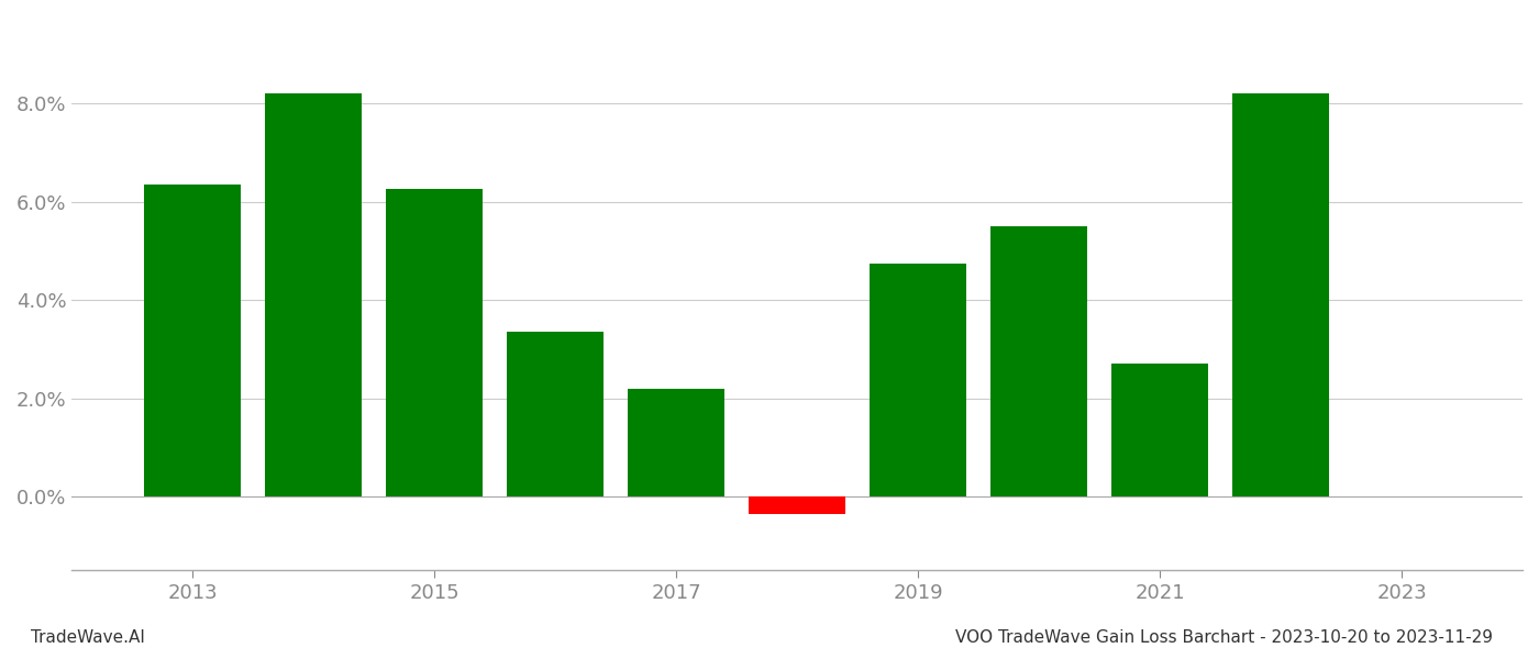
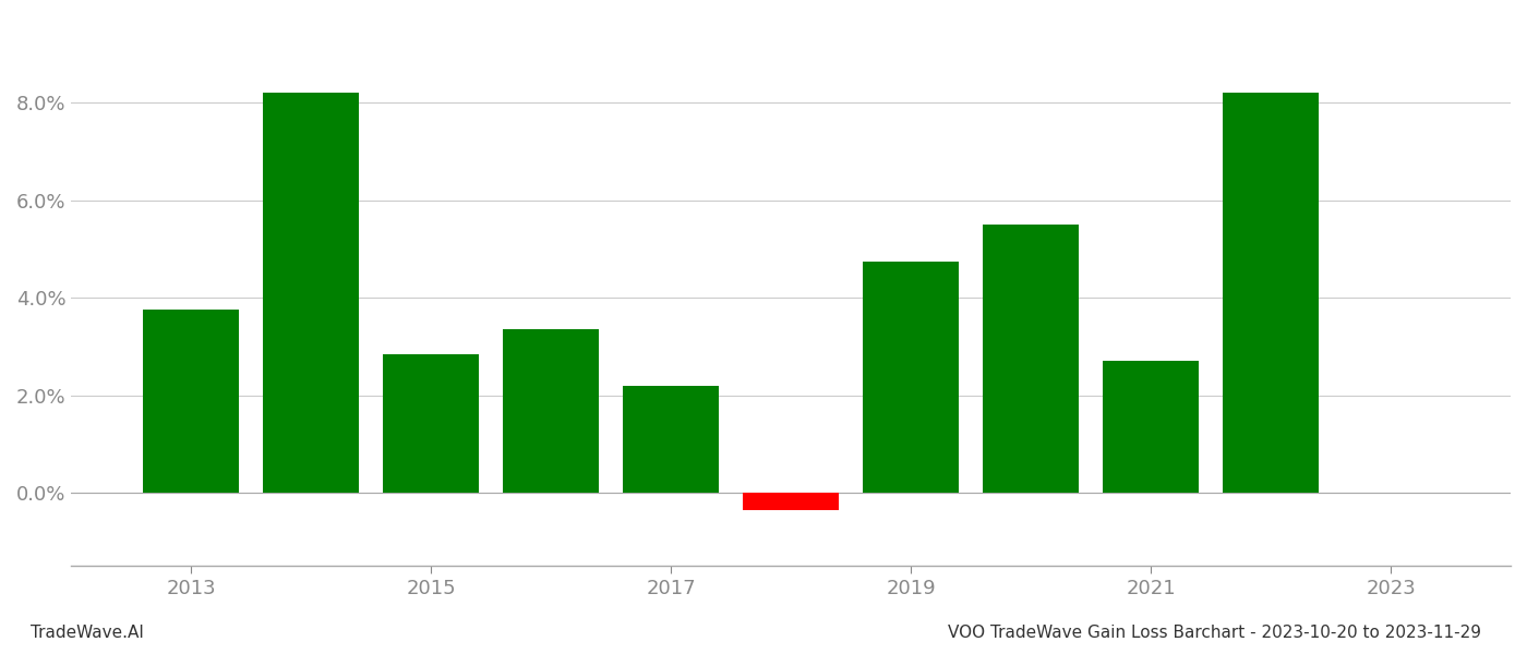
2013: 6.35% -> 3.75%
2015: 6.25% -> 2.85%
